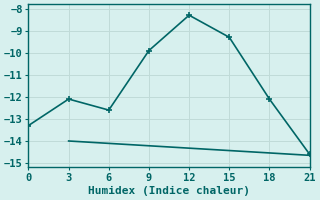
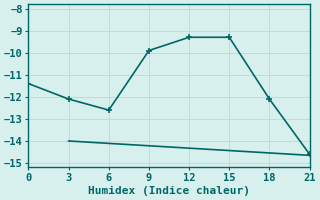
0: -13.3 -> -11.4
12: -8.3 -> -9.3
